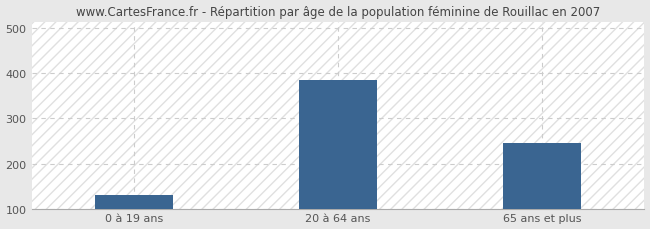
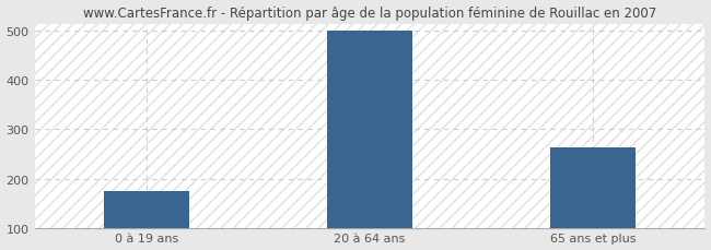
0 à 19 ans: 130 -> 175
20 à 64 ans: 385 -> 500
65 ans et plus: 245 -> 263
